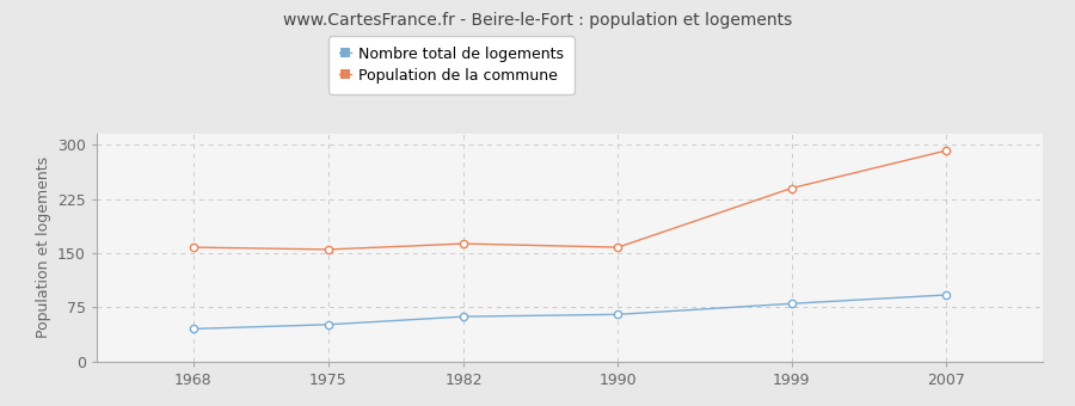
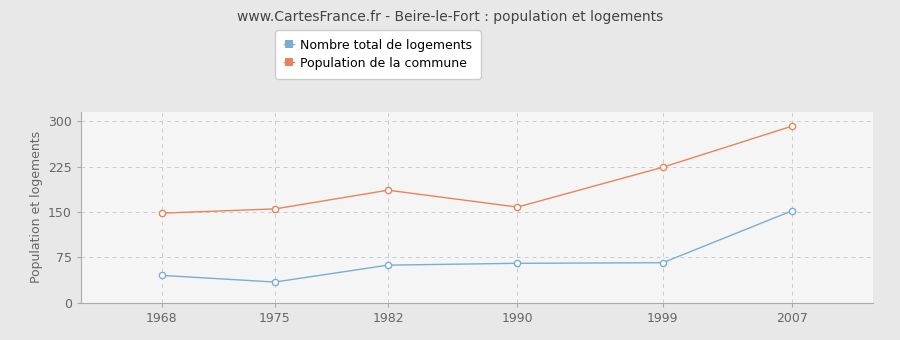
Population de la commune/1968: 158 -> 148
Nombre total de logements/1975: 51 -> 34
Population de la commune/1982: 163 -> 186
Nombre total de logements/1999: 80 -> 66
Population de la commune/1999: 240 -> 224
Nombre total de logements/2007: 92 -> 152
